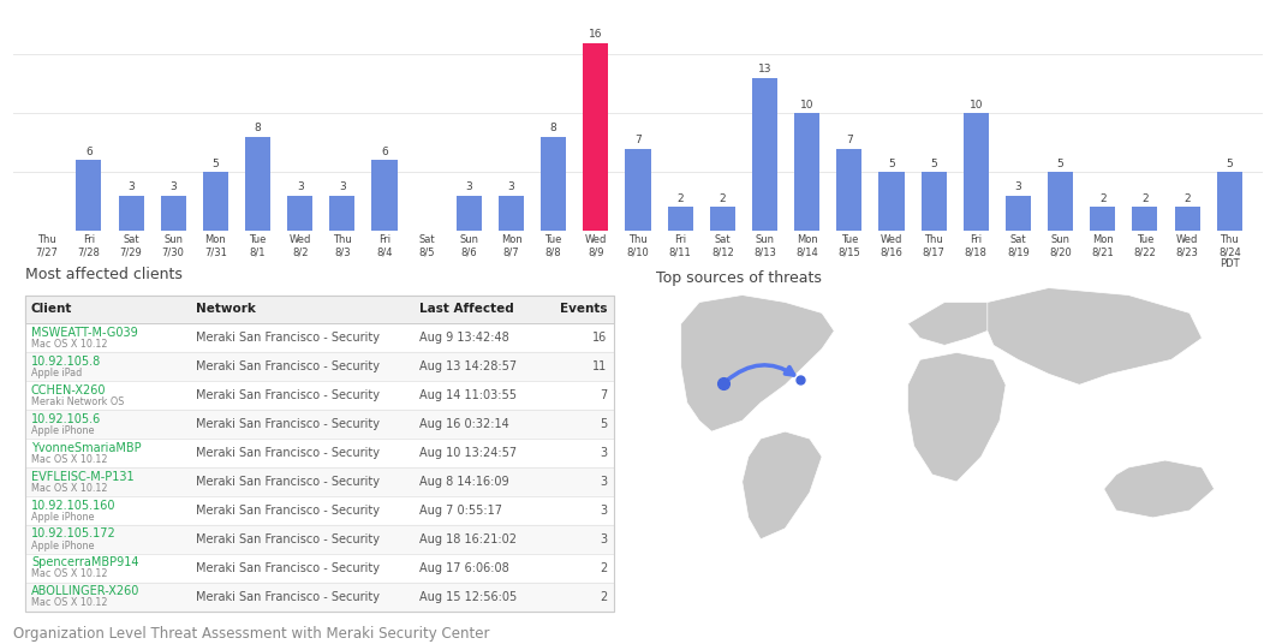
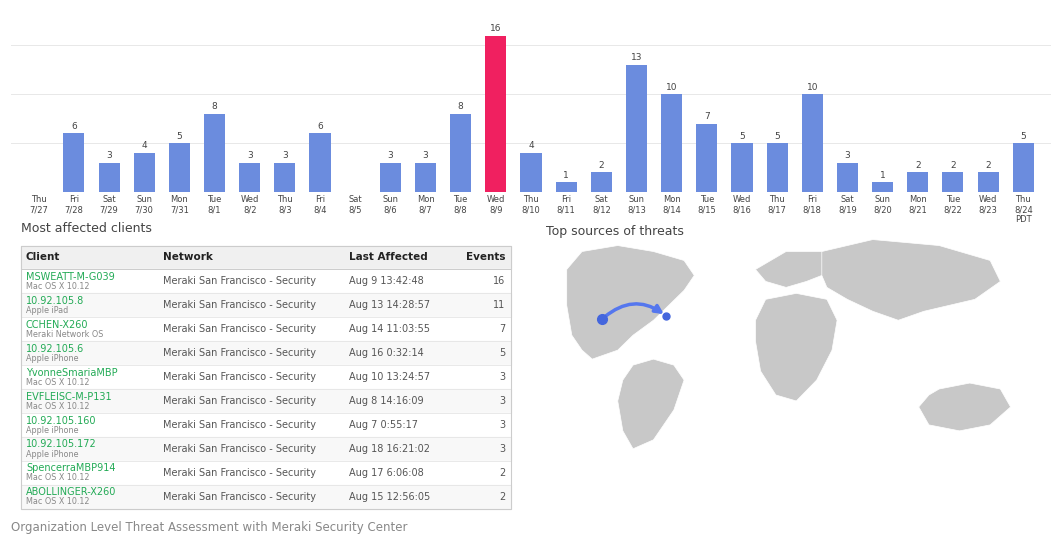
Sun 7/30: 3 -> 4
Thu 8/10: 7 -> 4
Fri 8/11: 2 -> 1
Sun 8/20: 5 -> 1
